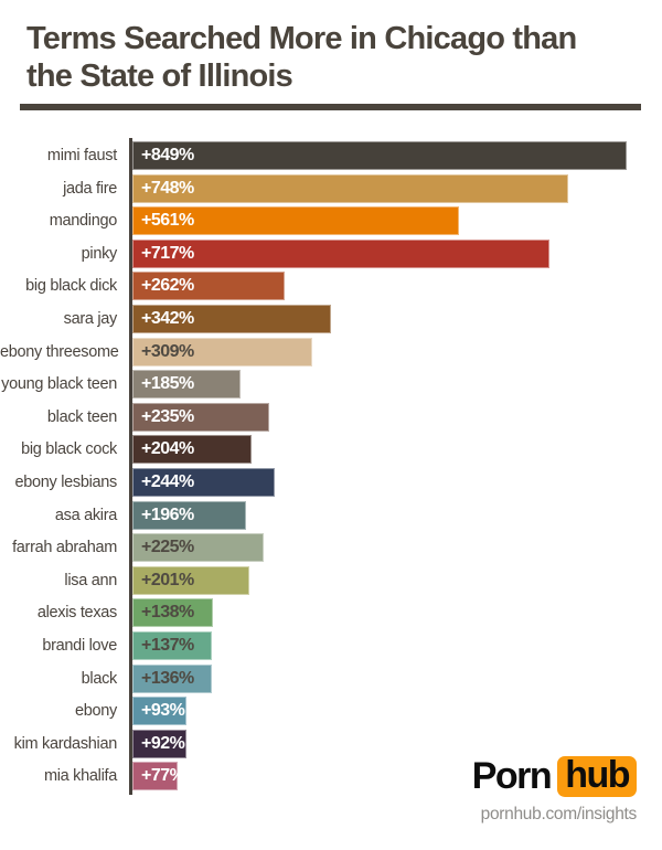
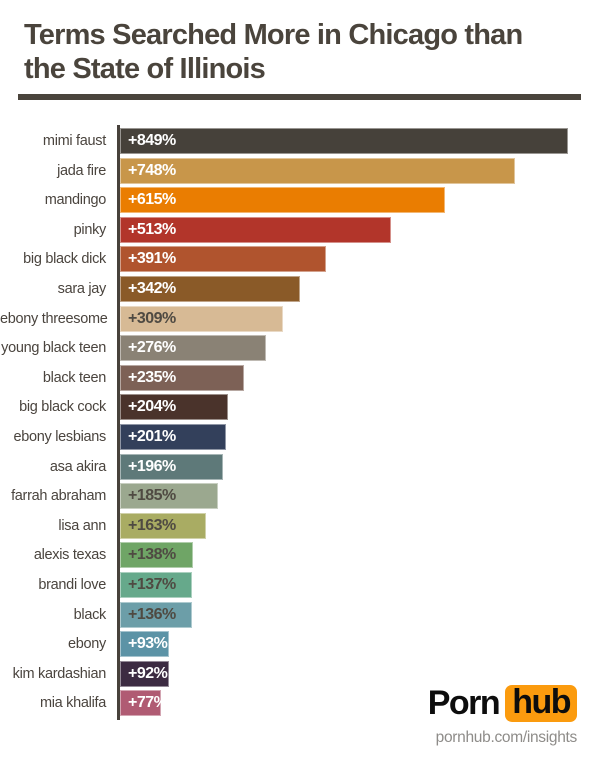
mandingo: +561% -> +615%
pinky: +717% -> +513%
big black dick: +262% -> +391%
young black teen: +185% -> +276%
ebony lesbians: +244% -> +201%
farrah abraham: +225% -> +185%
lisa ann: +201% -> +163%
